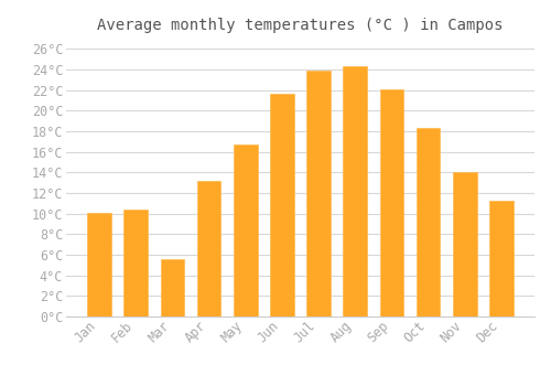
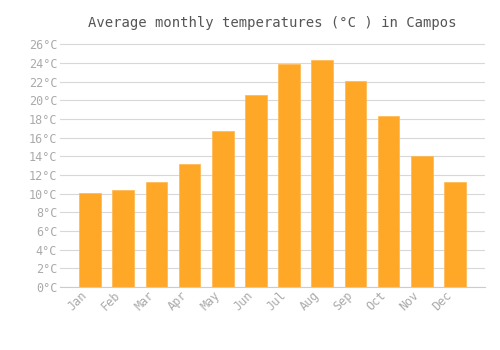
Mar: 5.6°C -> 11.2°C
Jun: 21.6°C -> 20.6°C
